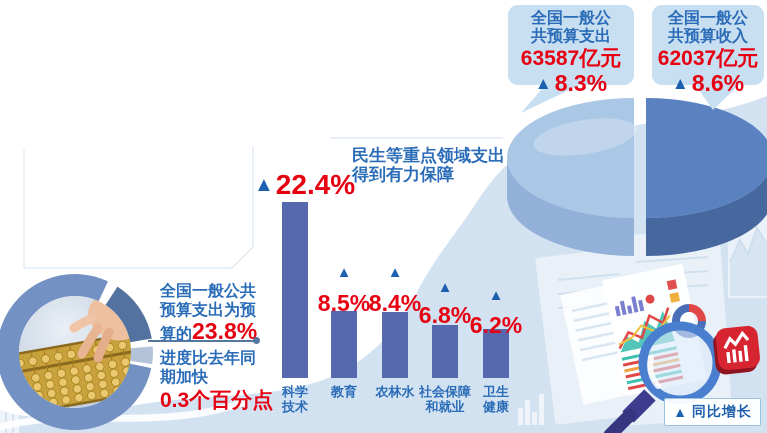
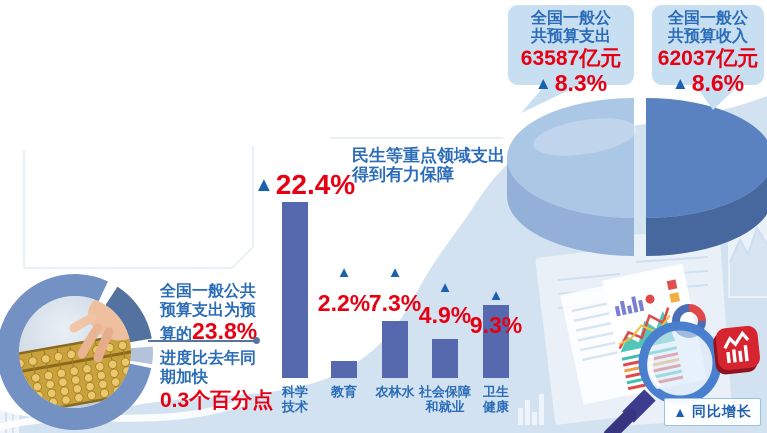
民生等重点领域支出得到有力保障/教育: 8.5% -> 2.2%
民生等重点领域支出得到有力保障/农林水: 8.4% -> 7.3%
民生等重点领域支出得到有力保障/社会保障和就业: 6.8% -> 4.9%
民生等重点领域支出得到有力保障/卫生健康: 6.2% -> 9.3%
